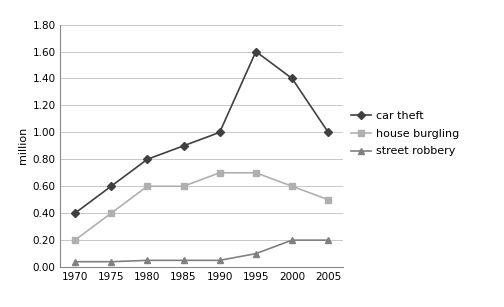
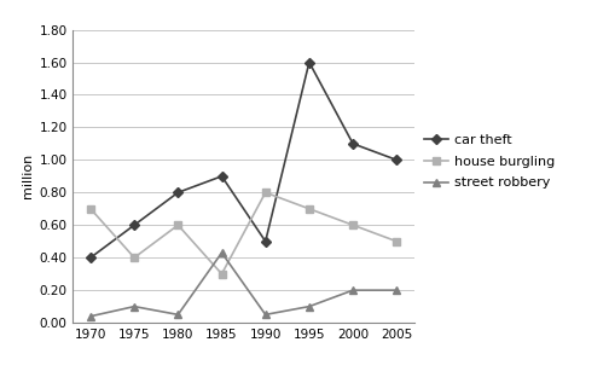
house burgling/1970: 0.2 -> 0.7
street robbery/1975: 0.04 -> 0.10
house burgling/1985: 0.6 -> 0.3
street robbery/1985: 0.05 -> 0.43
car theft/1990: 1.0 -> 0.5
house burgling/1990: 0.7 -> 0.8
car theft/2000: 1.4 -> 1.1
